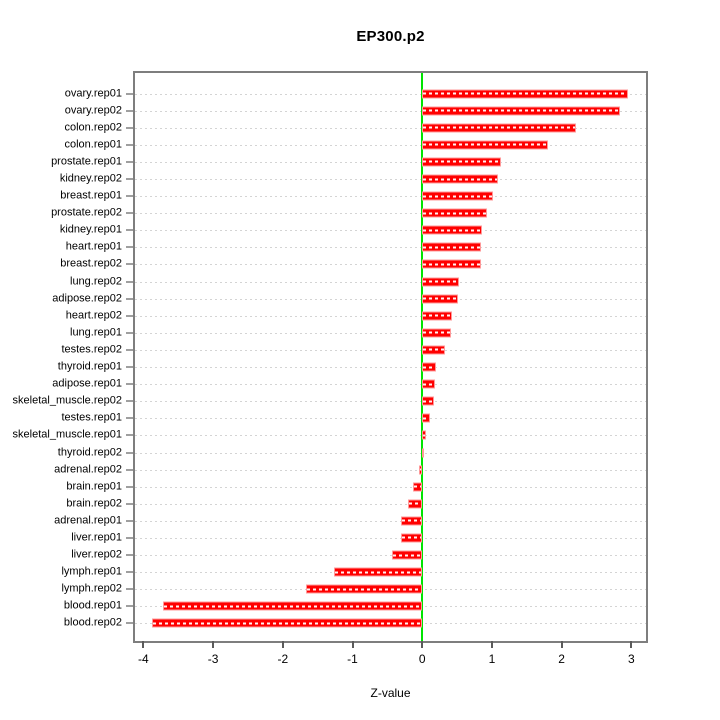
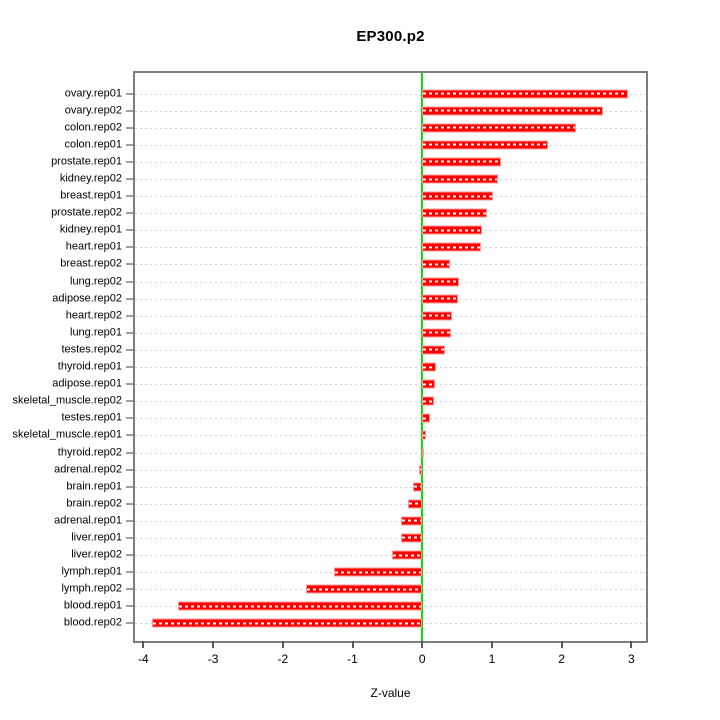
ovary.rep02: 2.8 -> 2.6
breast.rep02: 0.8 -> 0.4
blood.rep01: -3.7 -> -3.5
